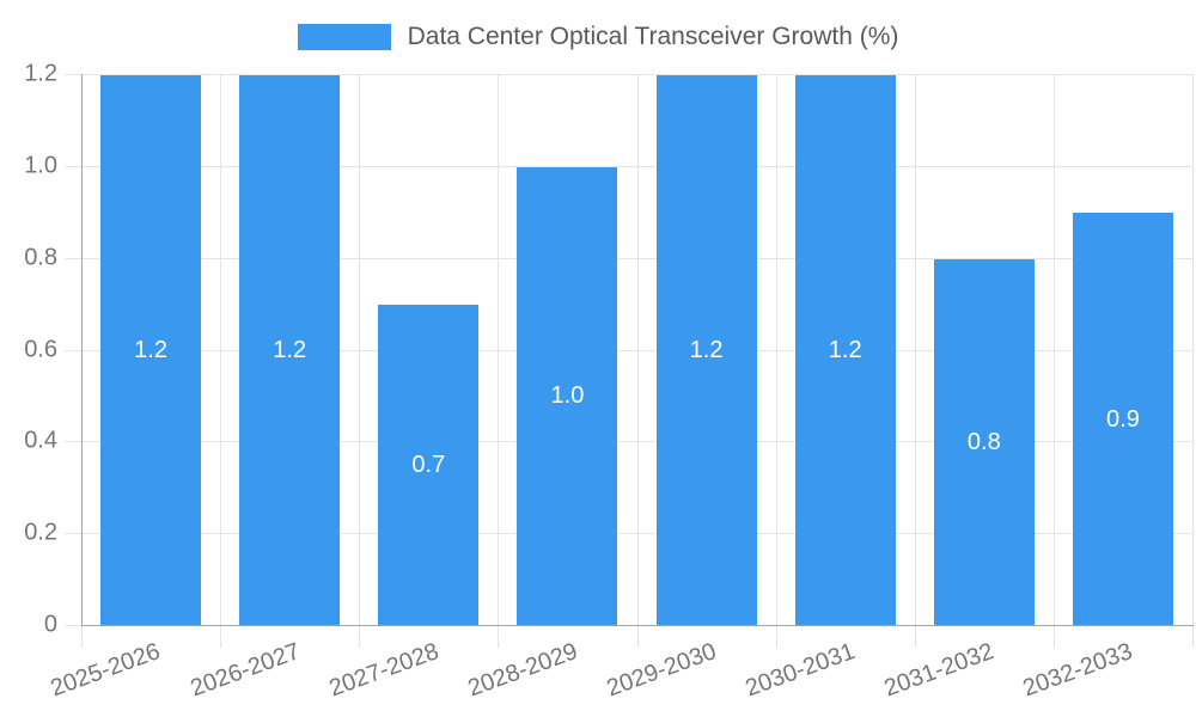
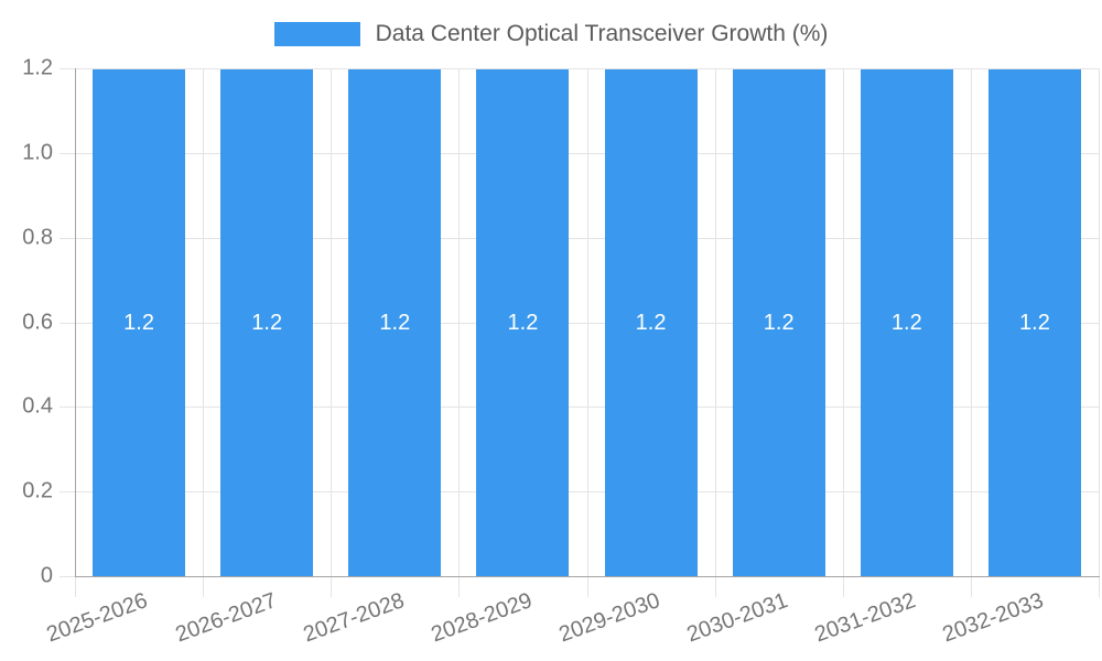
2027-2028: 0.7 -> 1.2
2028-2029: 1.0 -> 1.2
2031-2032: 0.8 -> 1.2
2032-2033: 0.9 -> 1.2
